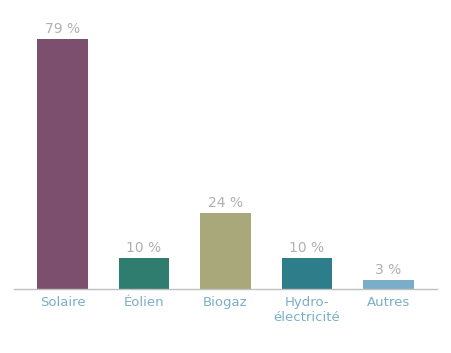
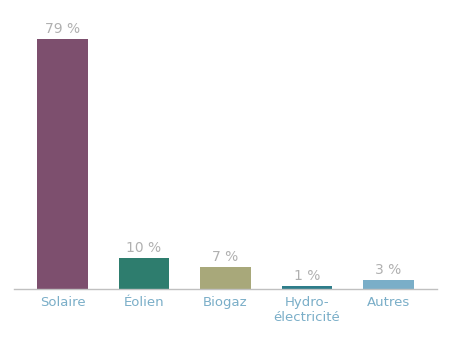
Biogaz: 24 -> 7
Hydro- électricité: 10 -> 1
